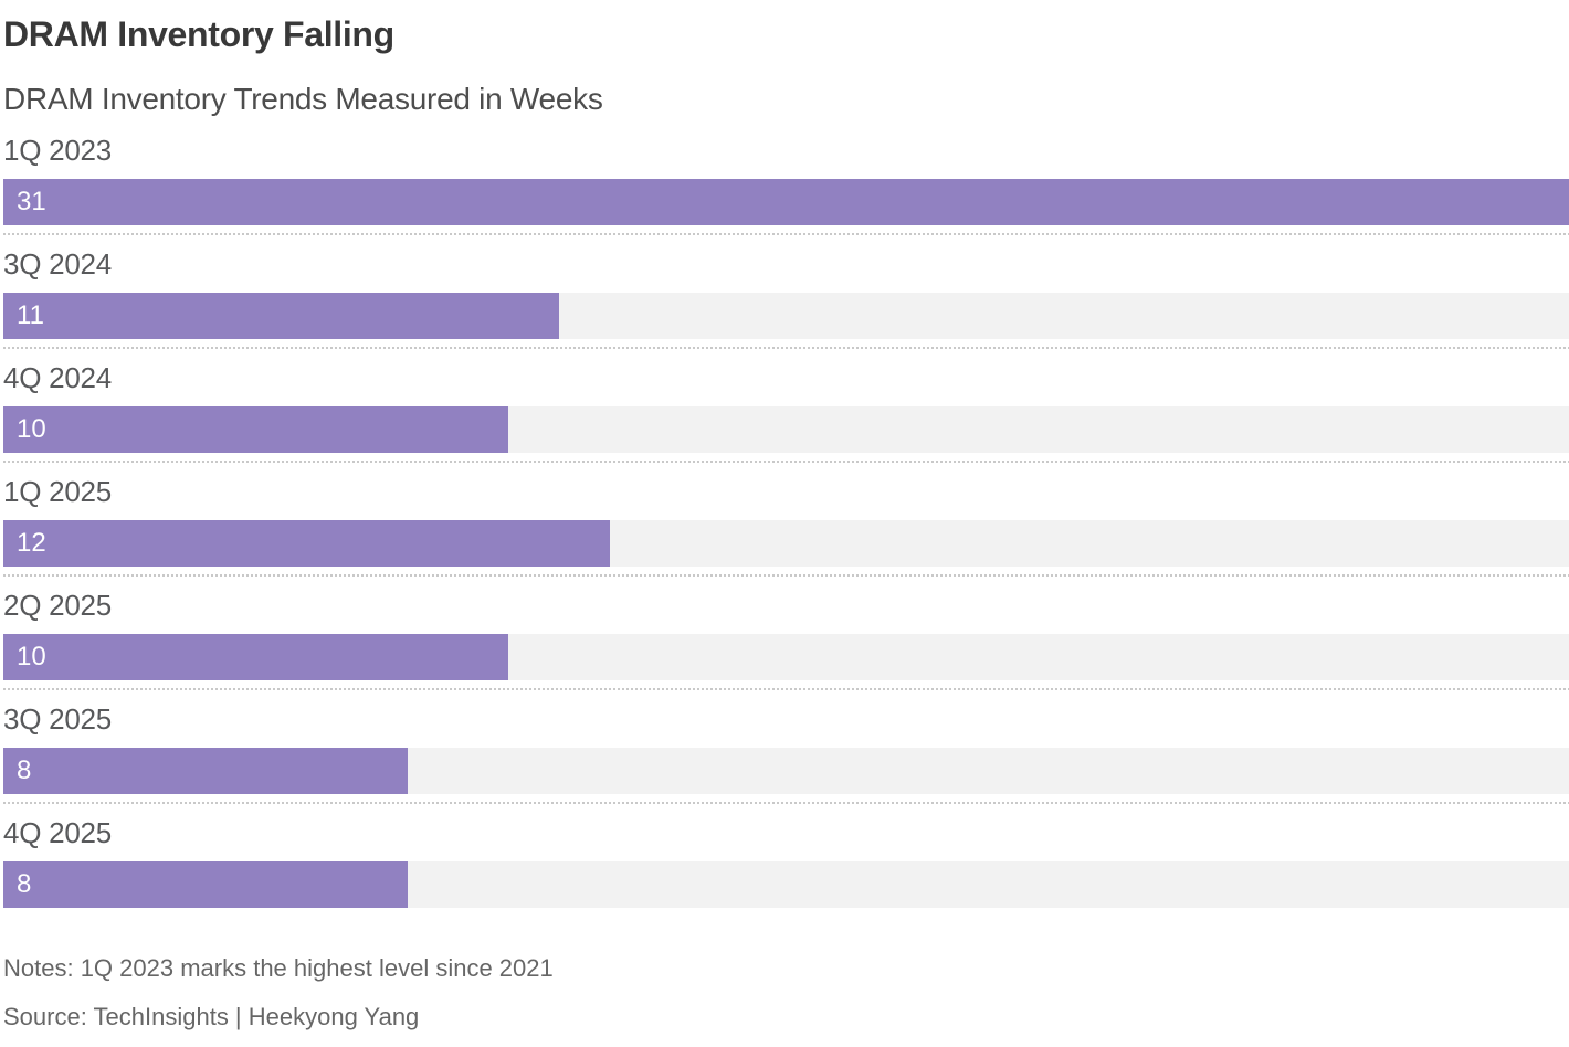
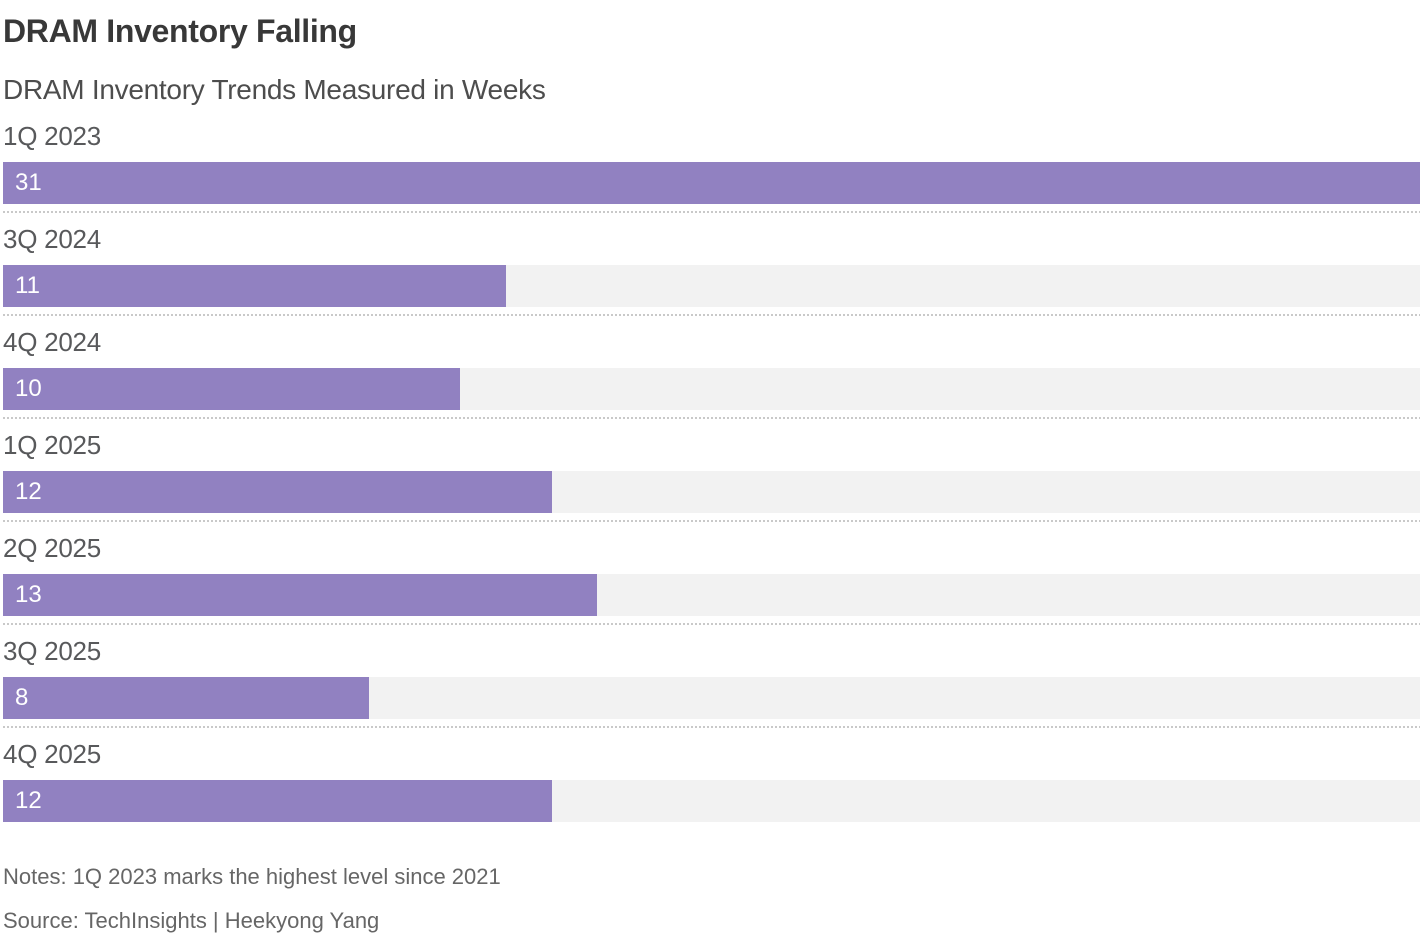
2Q 2025: 10 -> 13
4Q 2025: 8 -> 12
